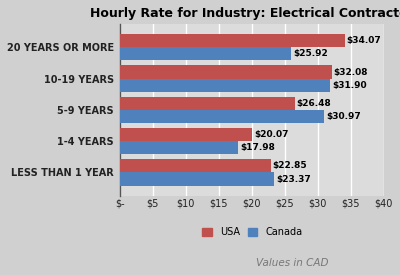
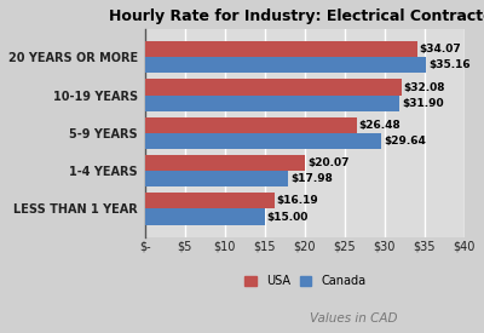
Canada/20 YEARS OR MORE: $25.92 -> $35.16
Canada/5-9 YEARS: $30.97 -> $29.64
USA/LESS THAN 1 YEAR: $22.85 -> $16.19
Canada/LESS THAN 1 YEAR: $23.37 -> $15.00
